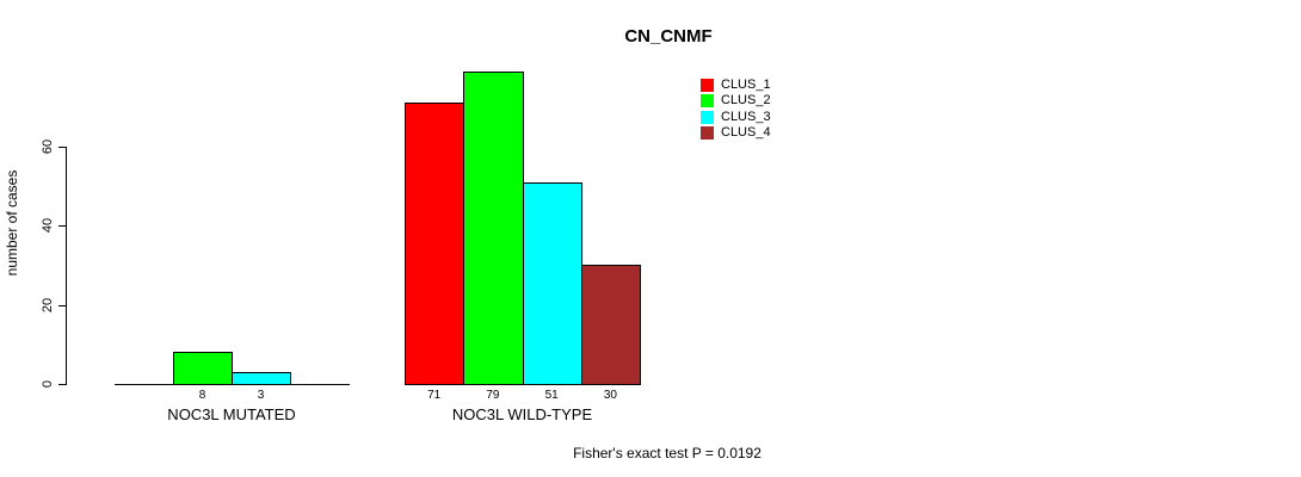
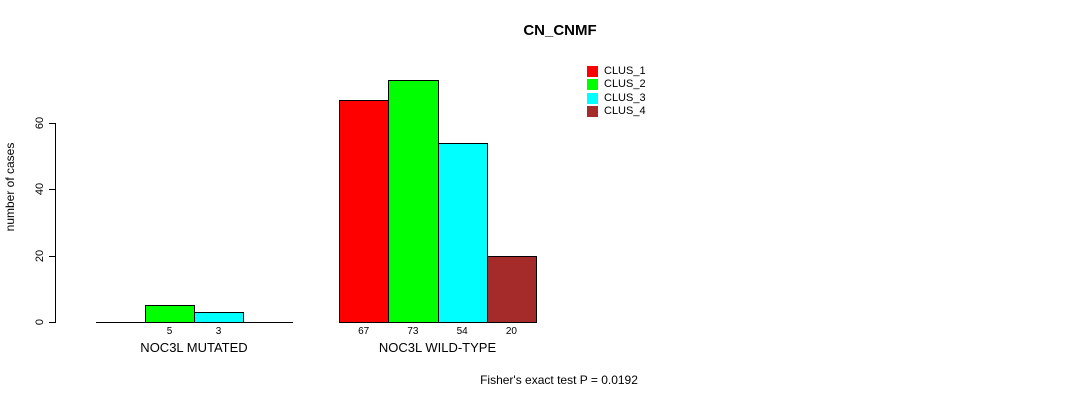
CLUS_2/NOC3L MUTATED: 8 -> 5
CLUS_1/NOC3L WILD-TYPE: 71 -> 67
CLUS_2/NOC3L WILD-TYPE: 79 -> 73
CLUS_3/NOC3L WILD-TYPE: 51 -> 54
CLUS_4/NOC3L WILD-TYPE: 30 -> 20
